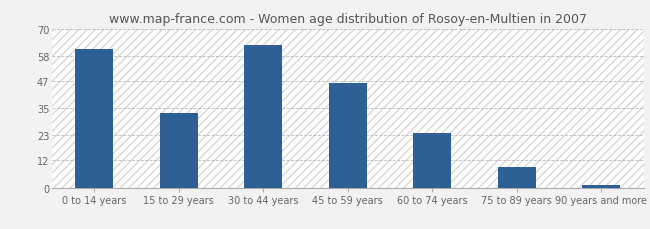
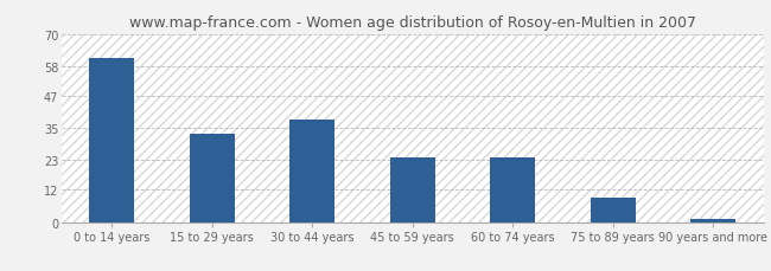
30 to 44 years: 63 -> 38
45 to 59 years: 46 -> 24
